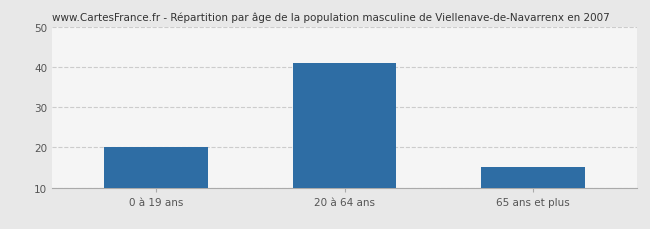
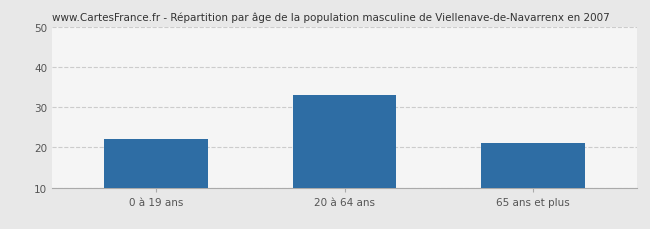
0 à 19 ans: 20 -> 22
20 à 64 ans: 41 -> 33
65 ans et plus: 15 -> 21
